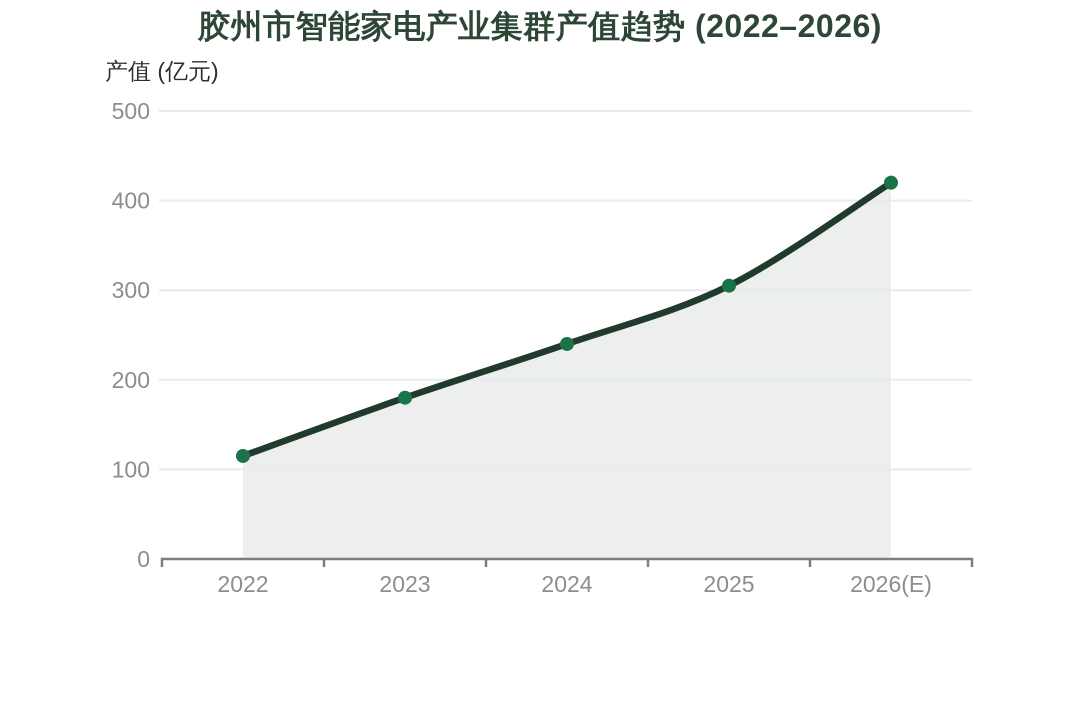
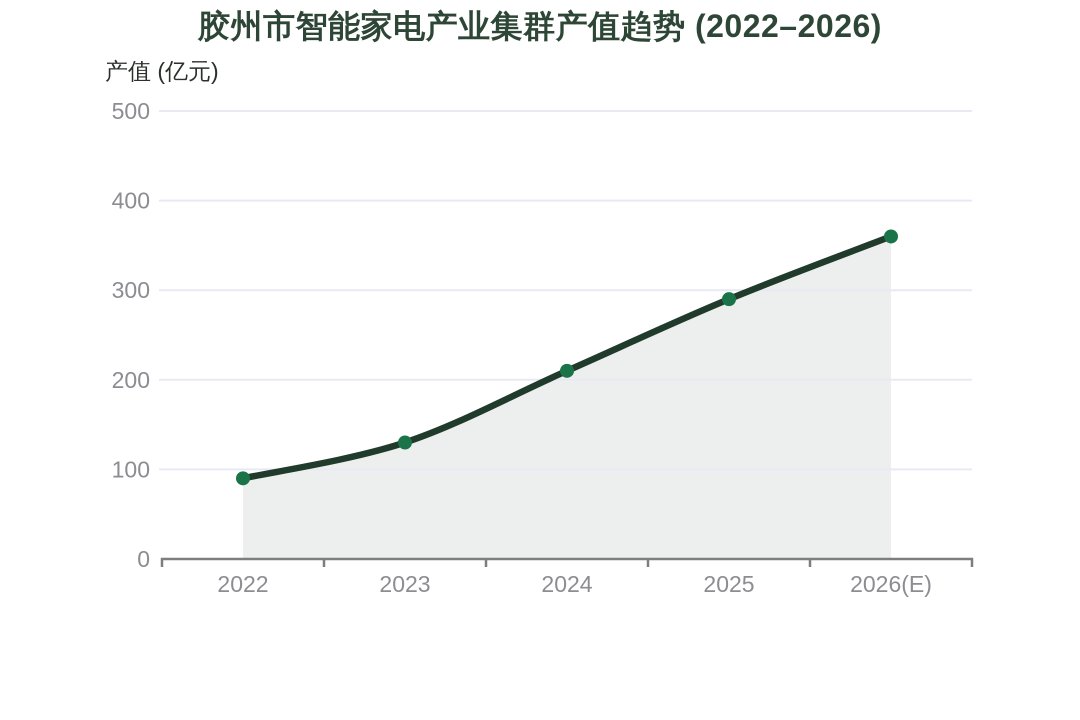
2022: 120 -> 90
2023: 180 -> 130
2024: 240 -> 210
2025: 300 -> 290
2026(E): 420 -> 360
